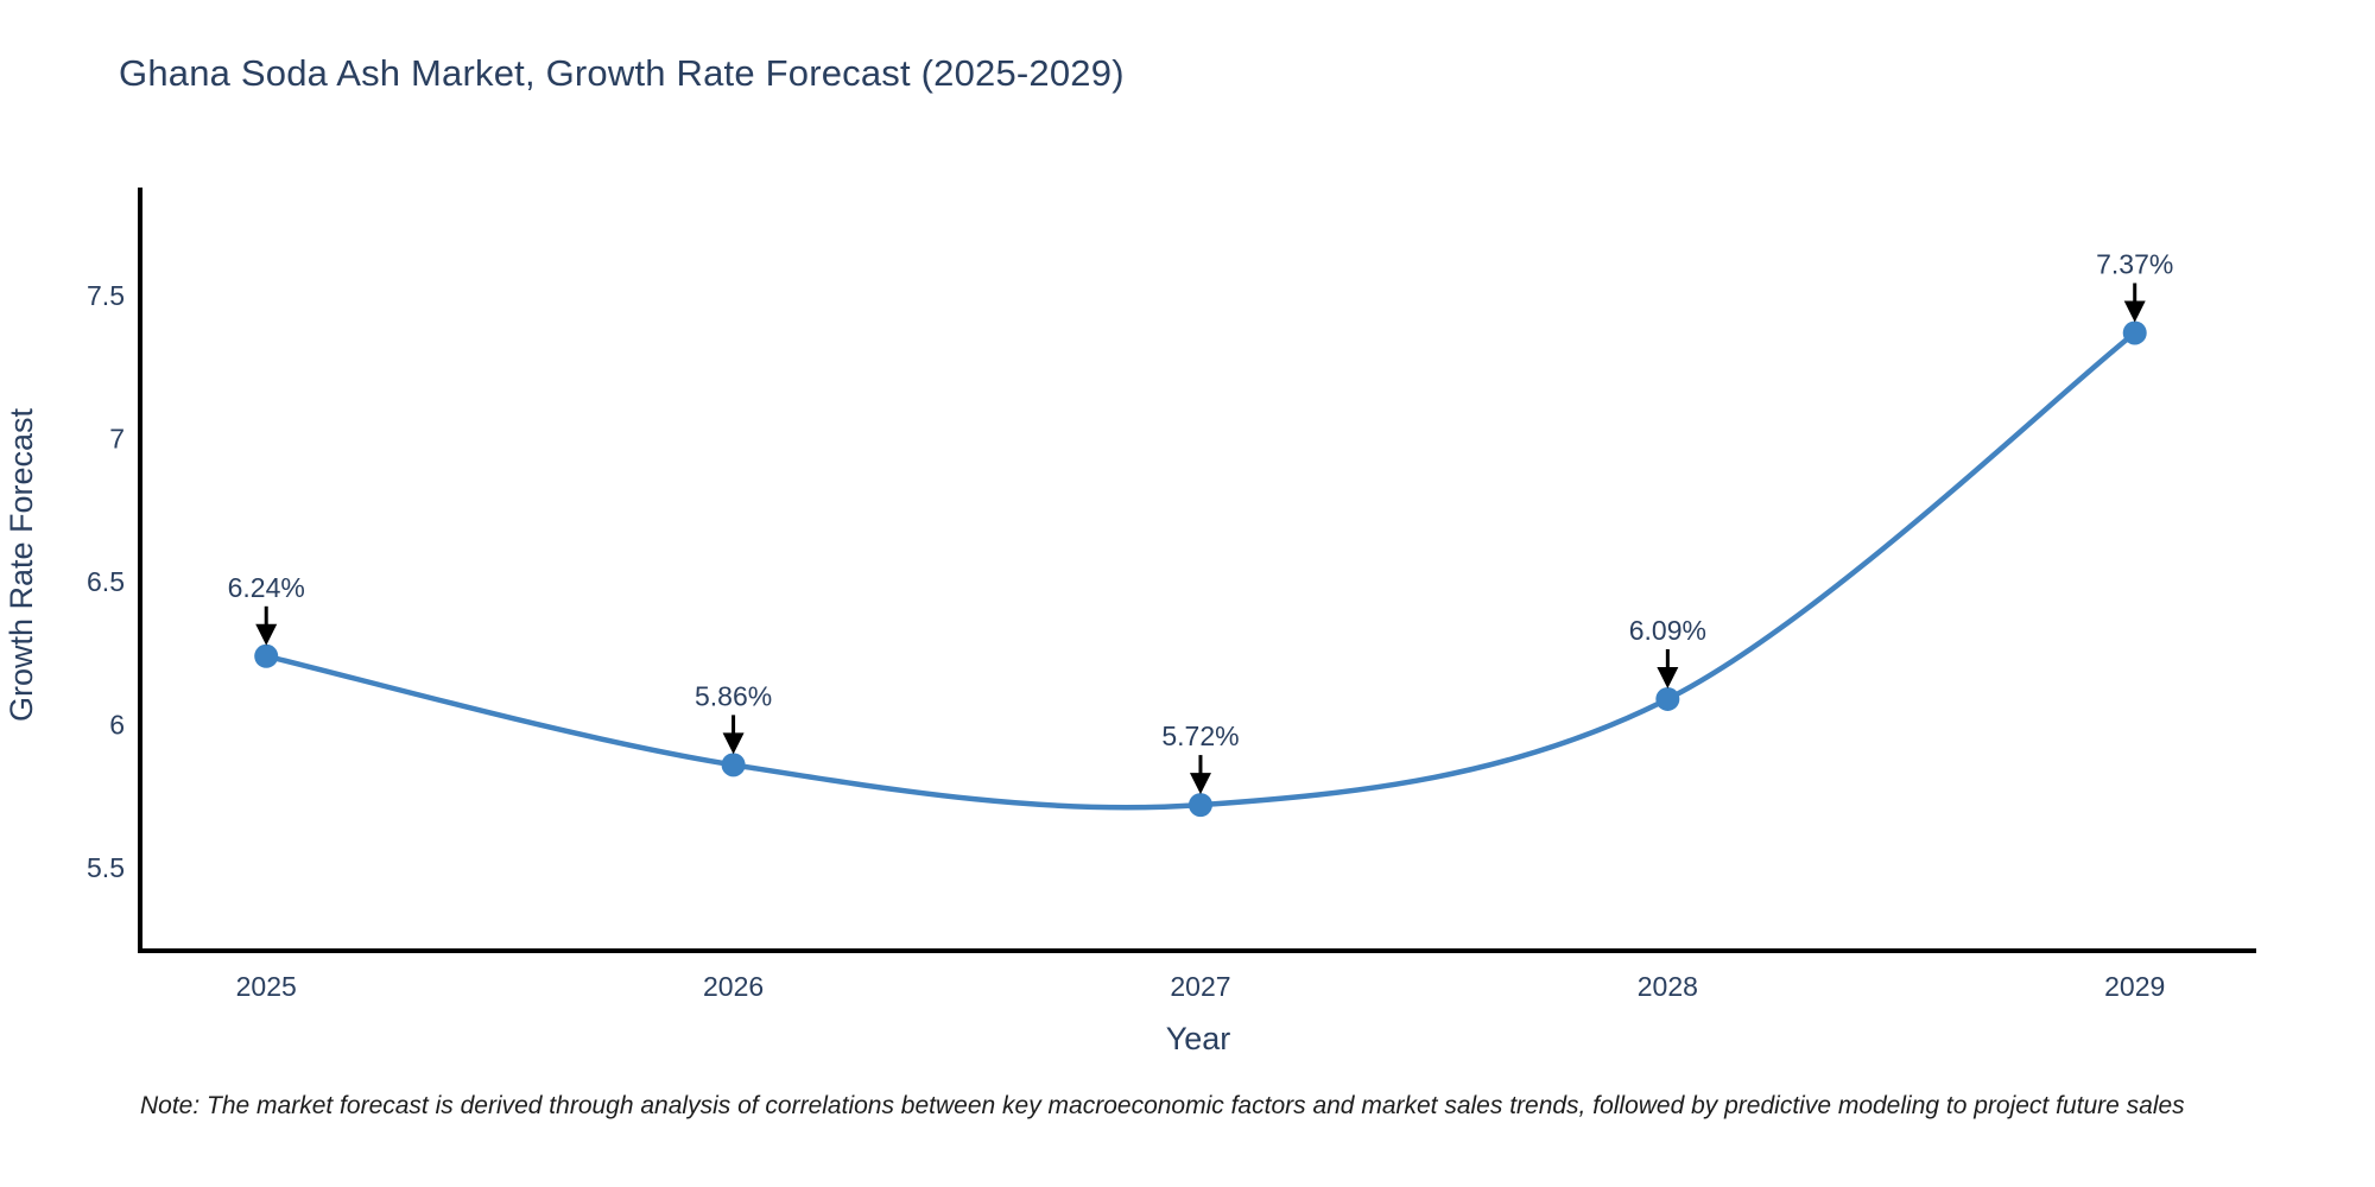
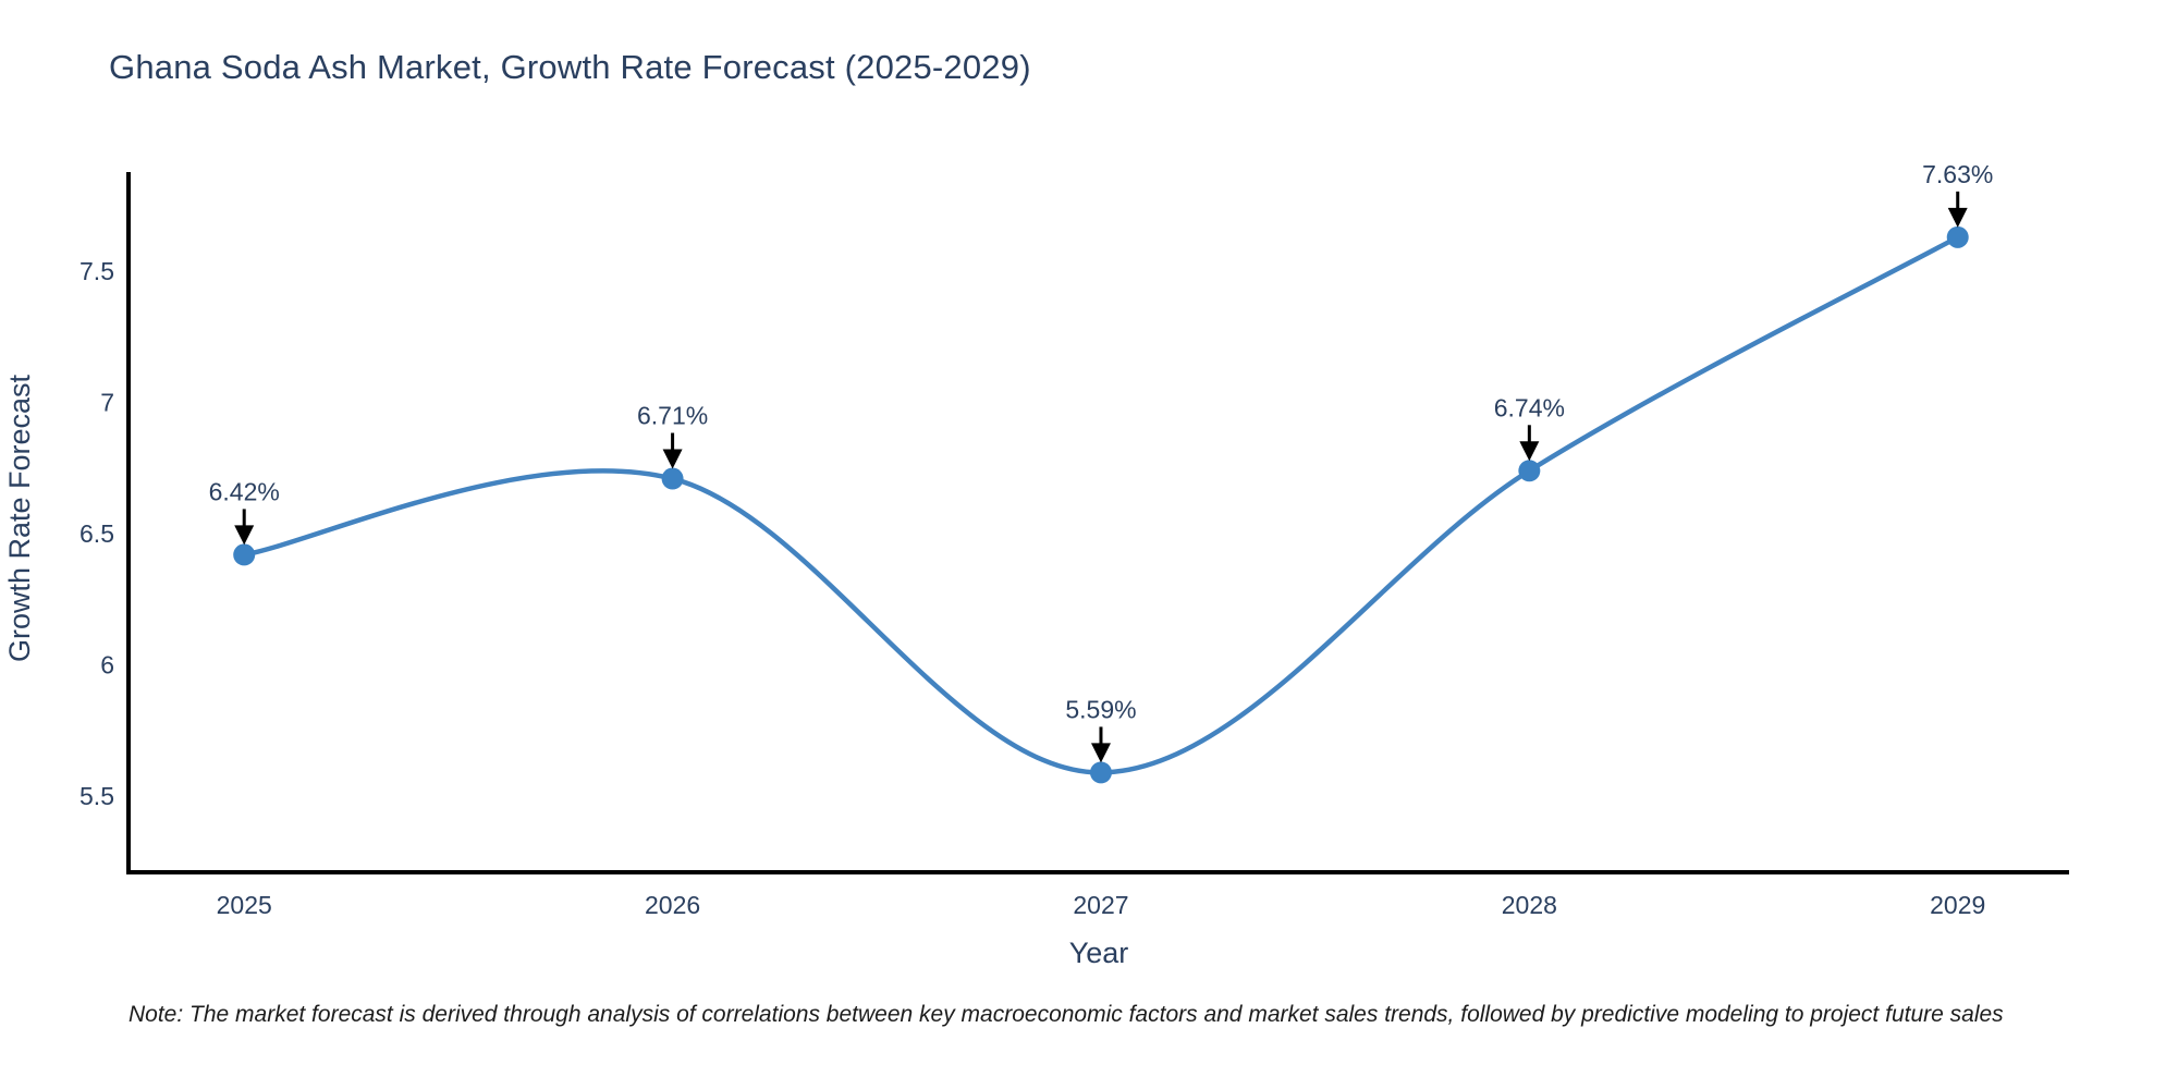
2025: 6.24% -> 6.42%
2026: 5.86% -> 6.71%
2027: 5.72% -> 5.59%
2028: 6.09% -> 6.74%
2029: 7.37% -> 7.63%
